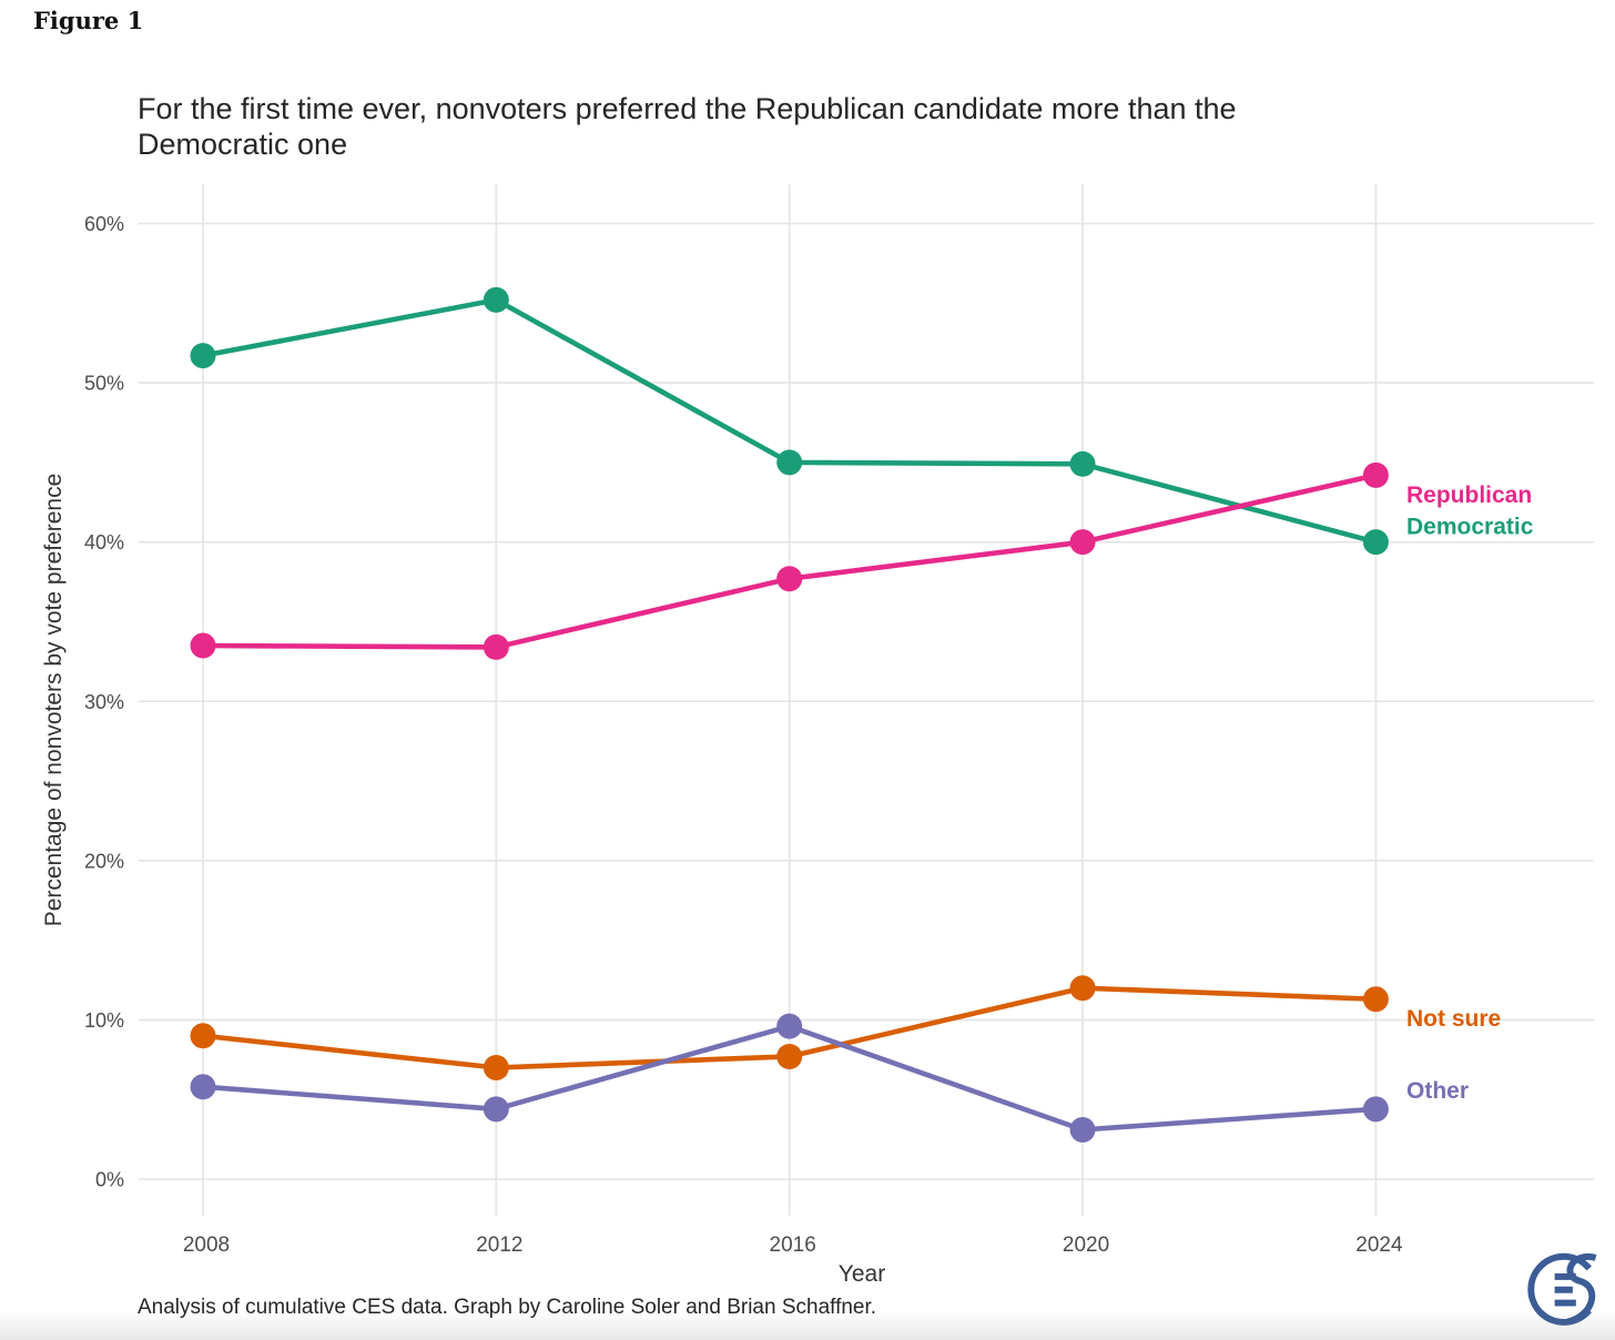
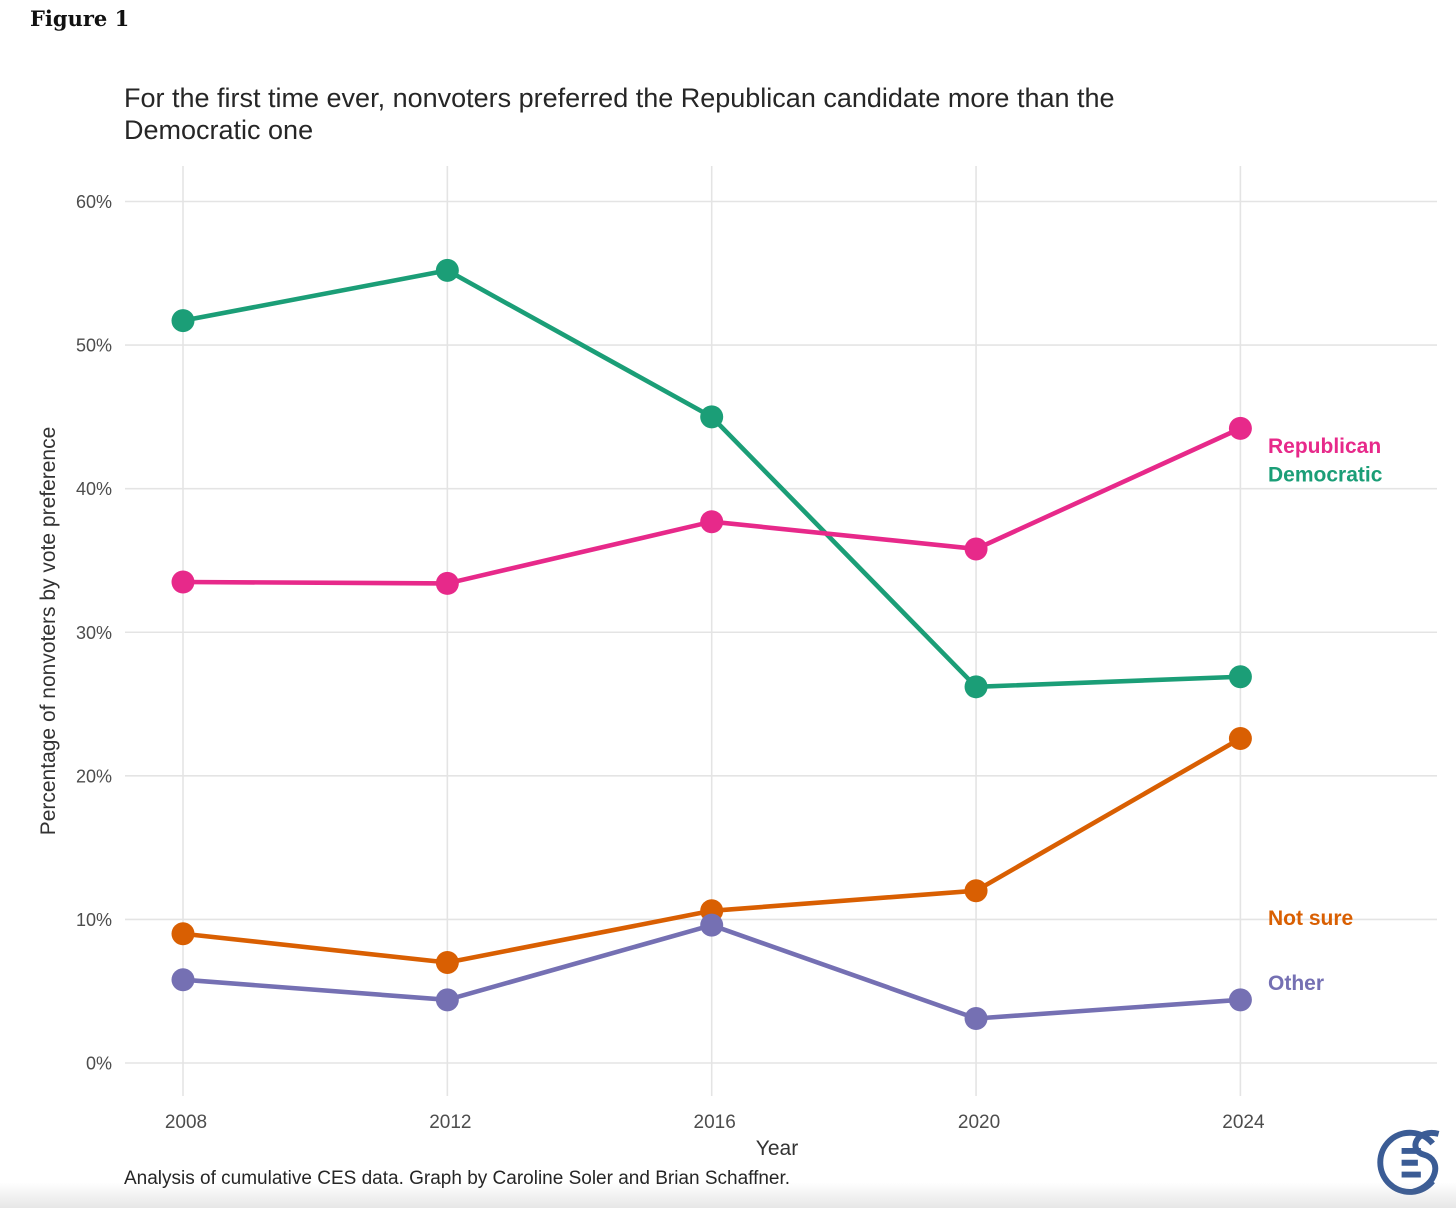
Not sure/2016: 7.7% -> 10.6%
Democratic/2020: 44.9% -> 26.2%
Republican/2020: 40.0% -> 35.8%
Democratic/2024: 40.0% -> 26.9%
Not sure/2024: 11.3% -> 22.6%
